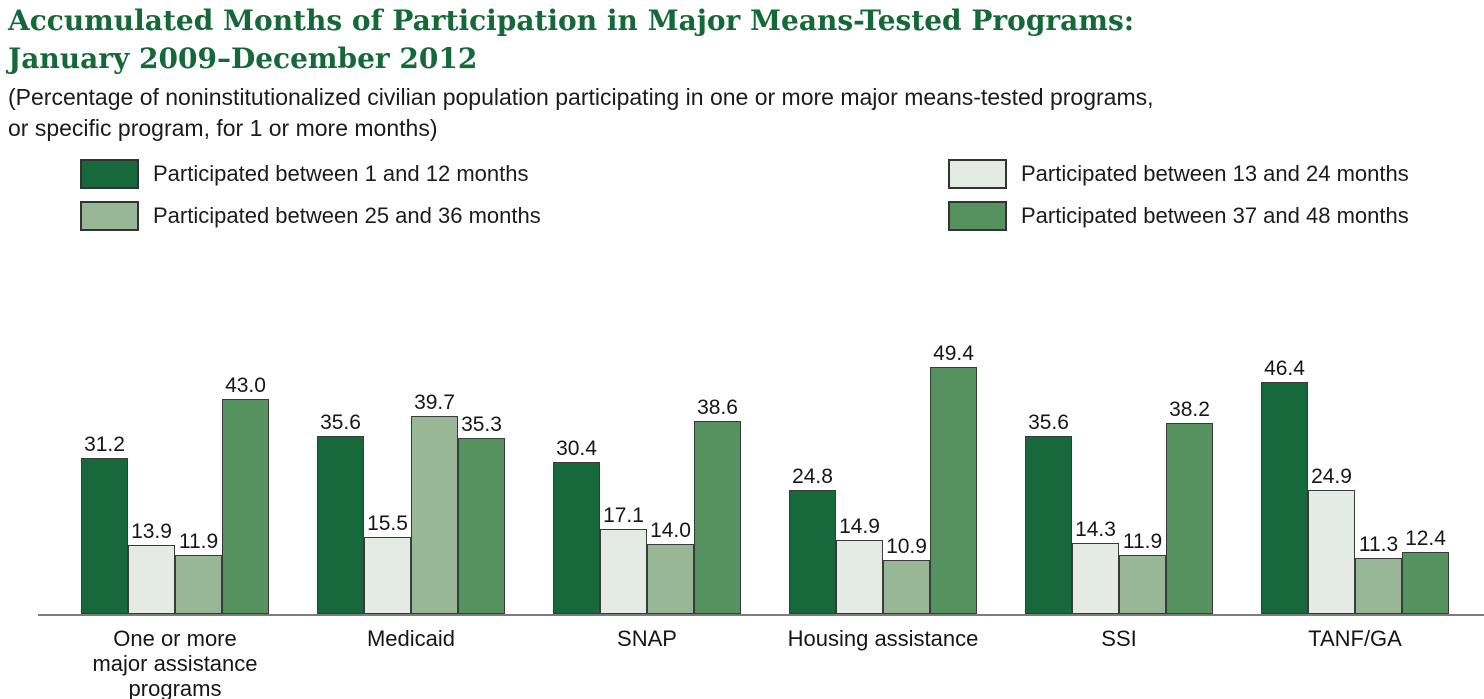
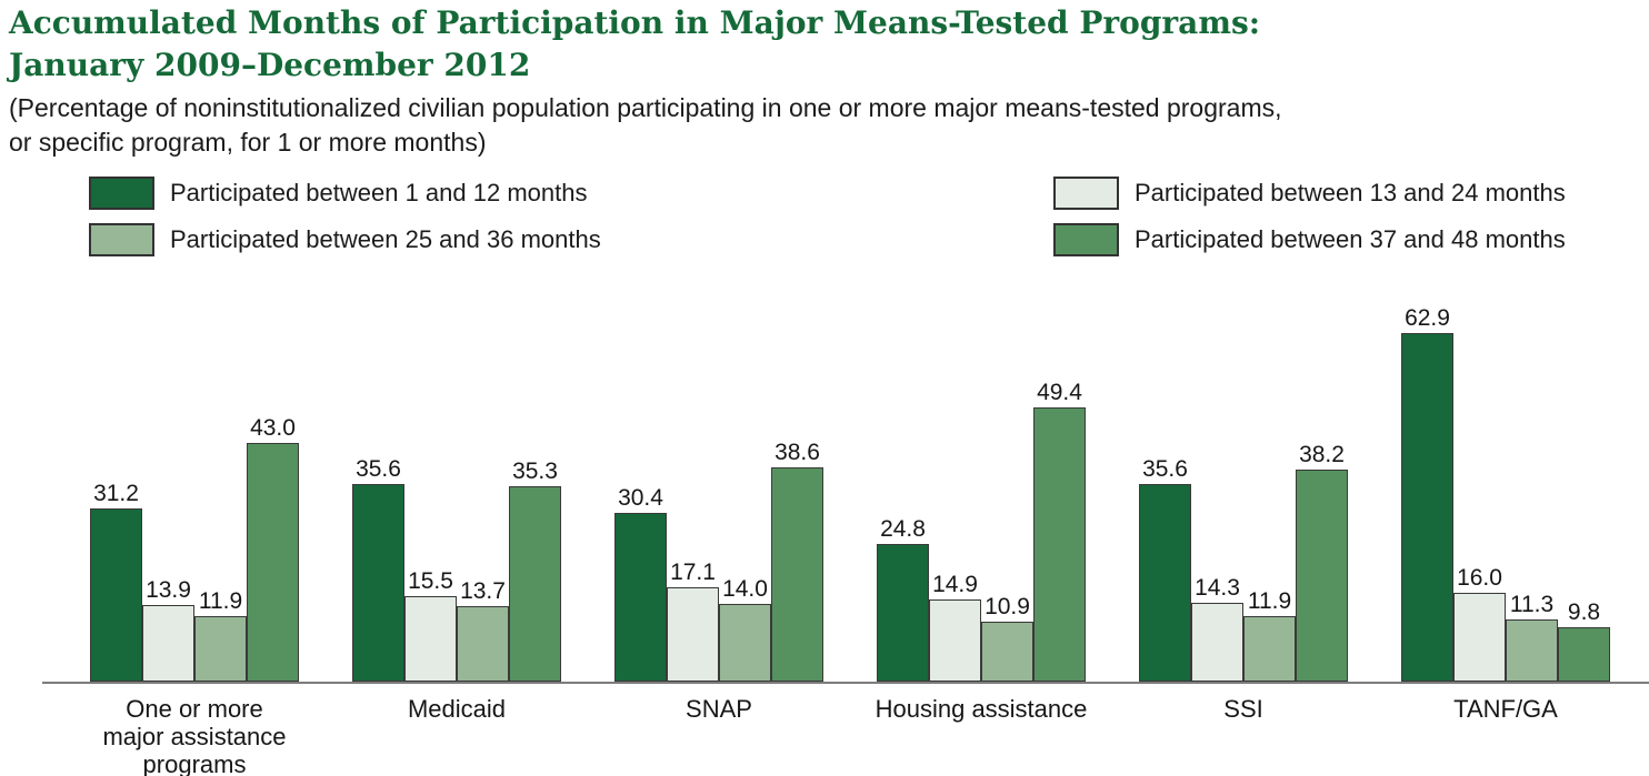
Participated between 25 and 36 months/Medicaid: 39.7 -> 13.7
Participated between 1 and 12 months/TANF/GA: 46.4 -> 62.9
Participated between 13 and 24 months/TANF/GA: 24.9 -> 16.0
Participated between 37 and 48 months/TANF/GA: 12.4 -> 9.8
